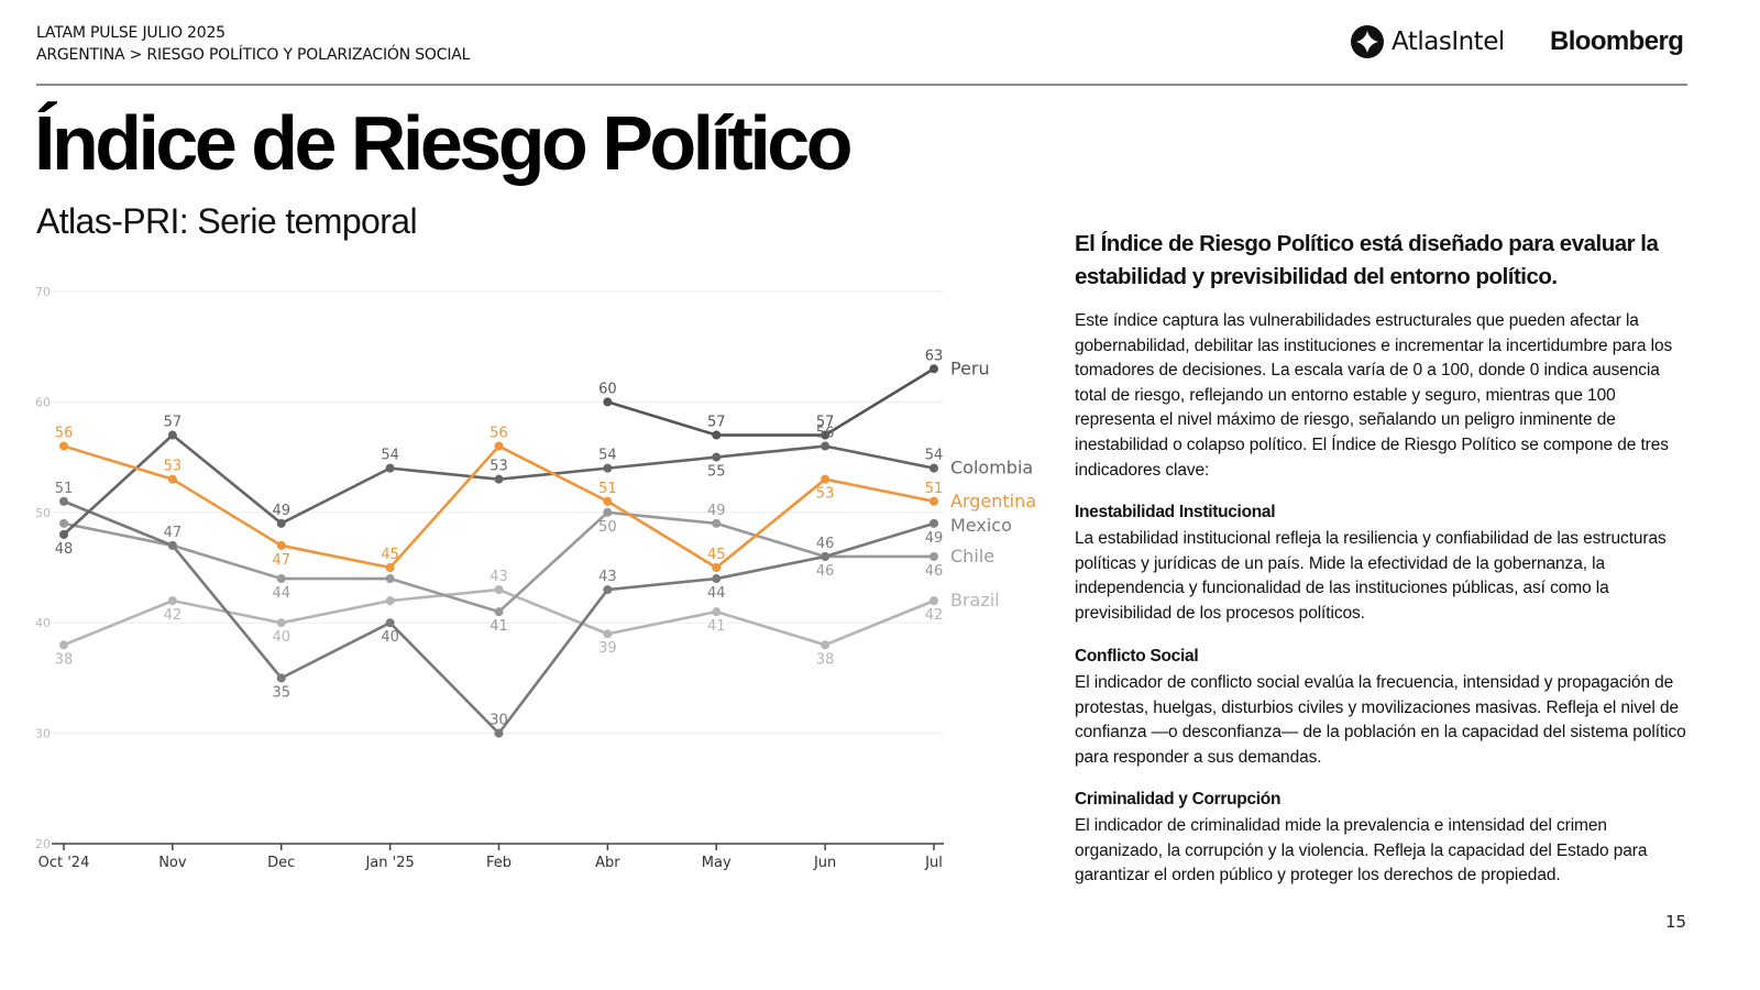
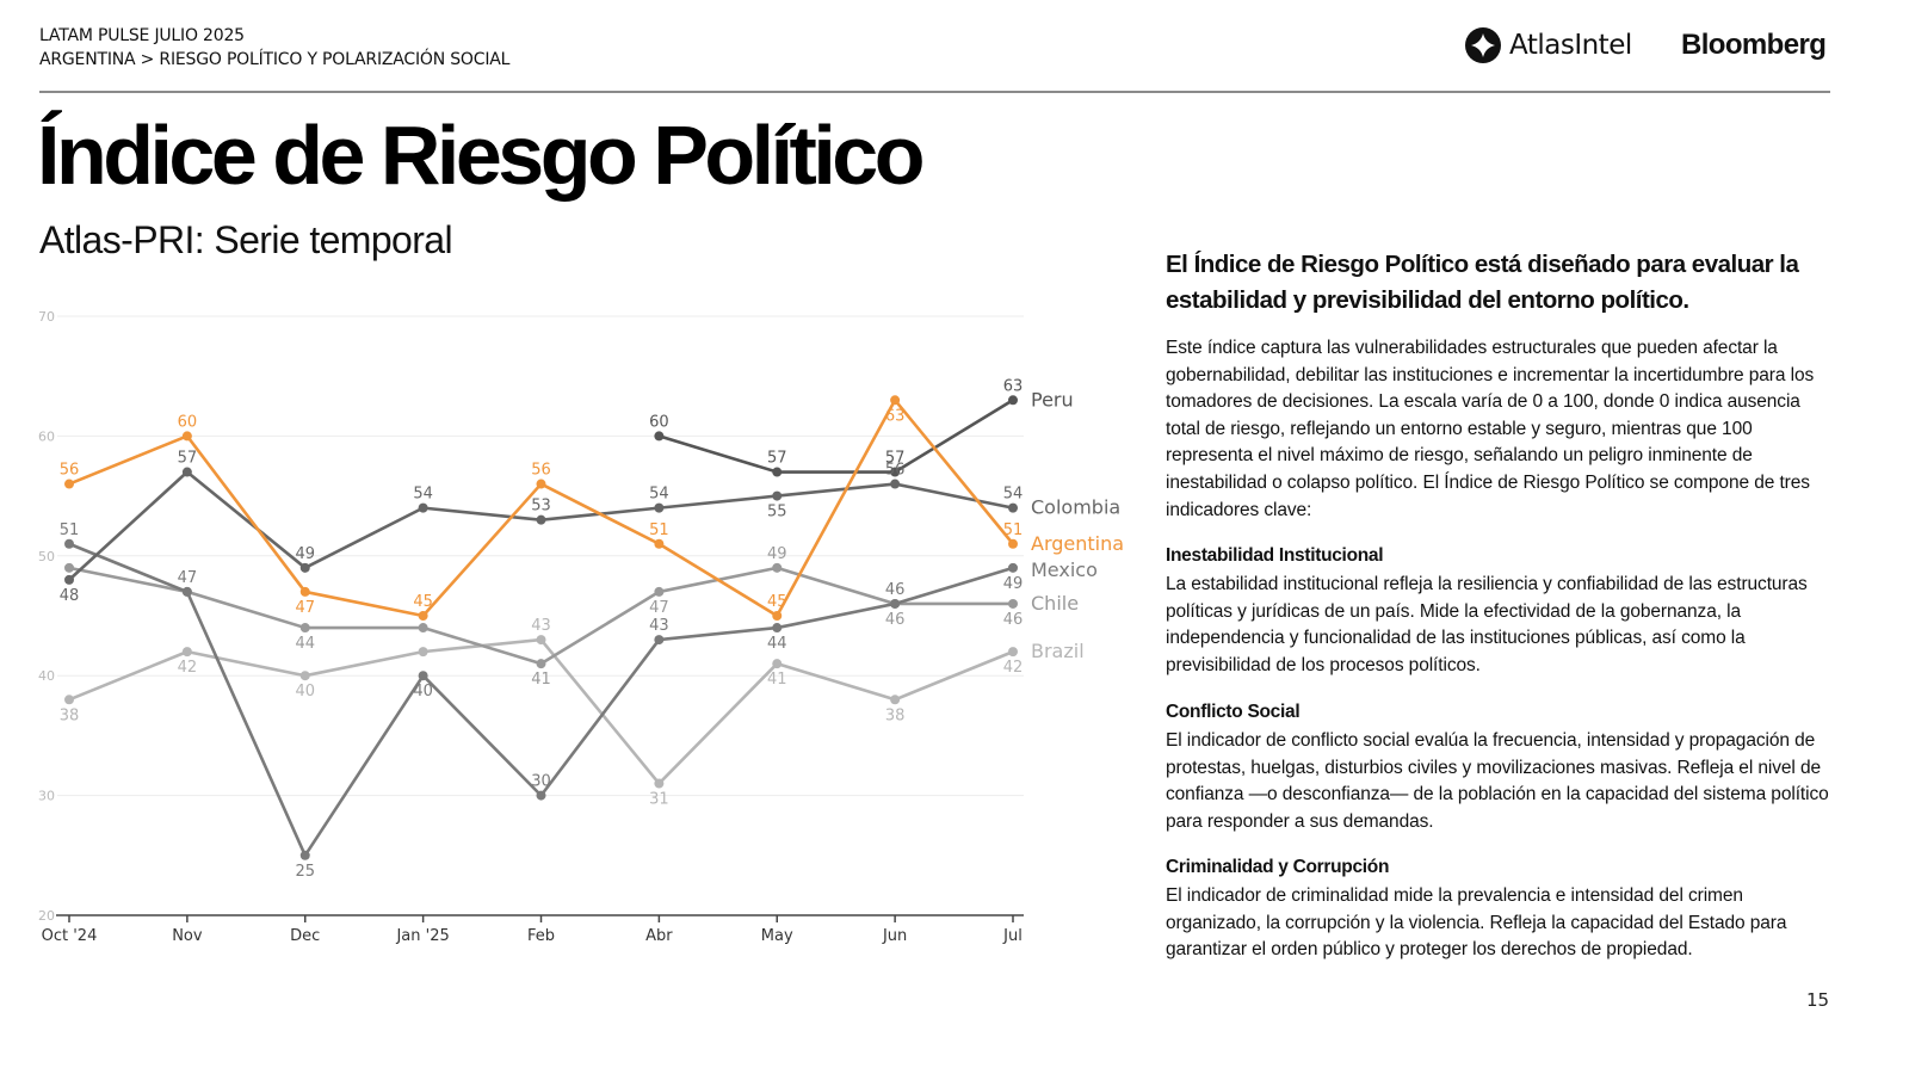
Argentina/Nov: 53 -> 60
Mexico/Dec: 35 -> 25
Chile/Abr: 50 -> 47
Brazil/Abr: 39 -> 31
Argentina/Jun: 53 -> 63
